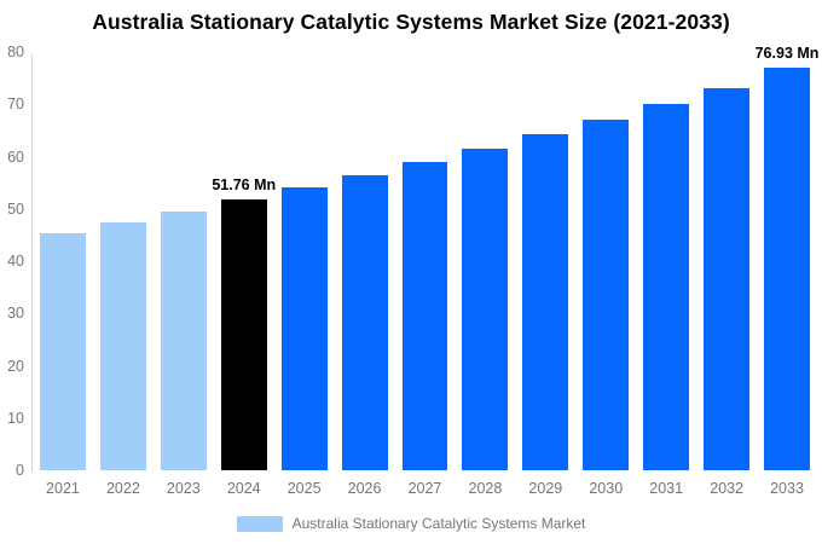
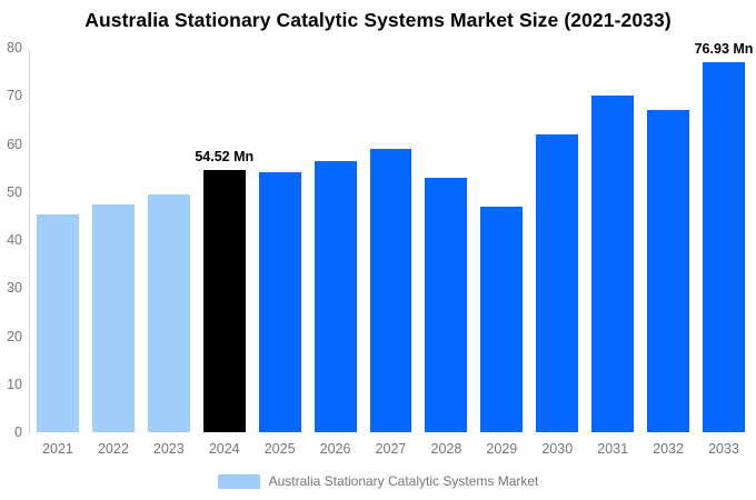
2024: 51.76 -> 54.52
2028: 61 -> 53
2029: 64 -> 47
2030: 67 -> 62
2032: 73 -> 67
